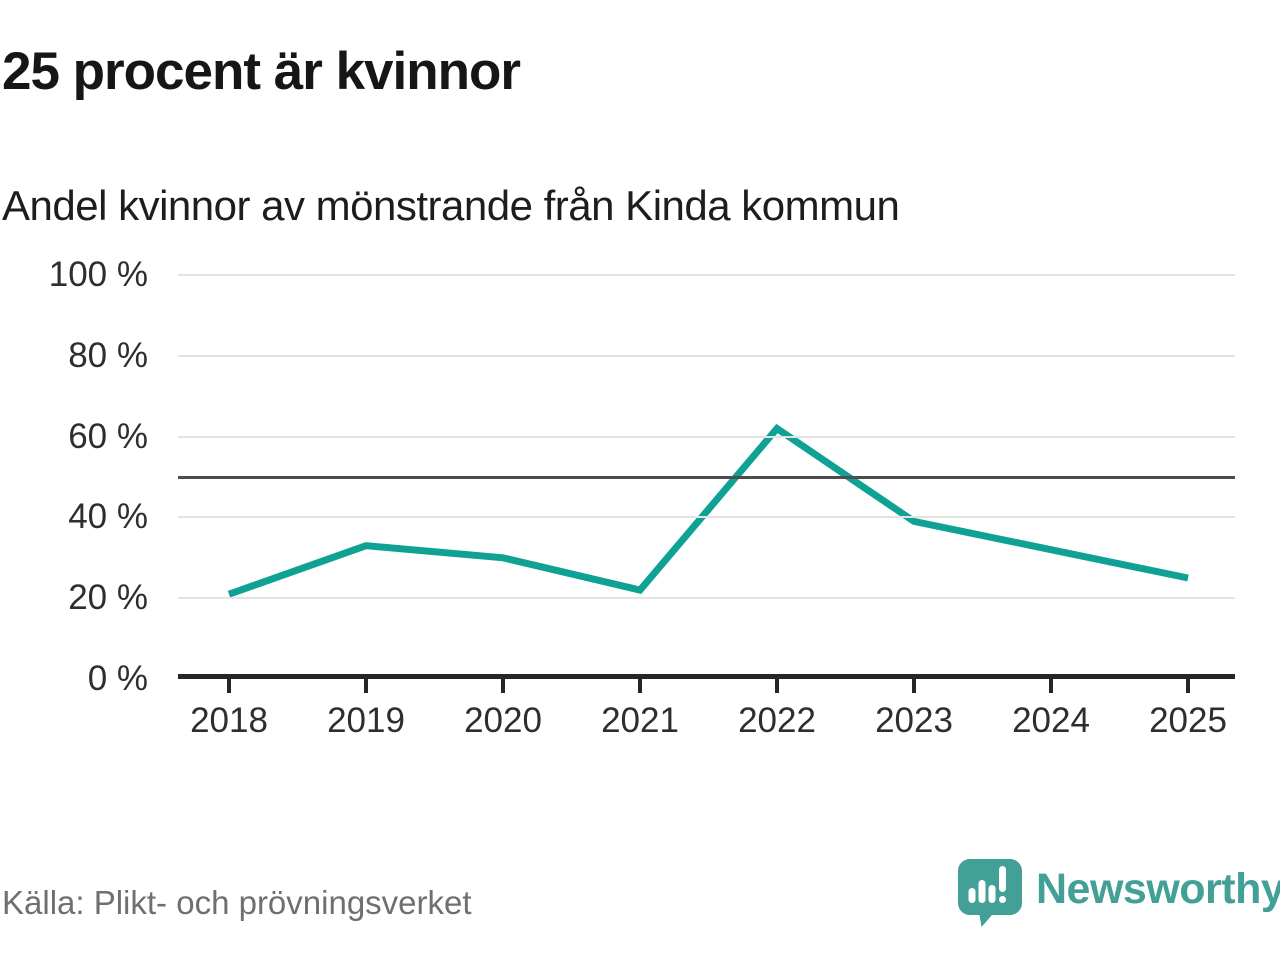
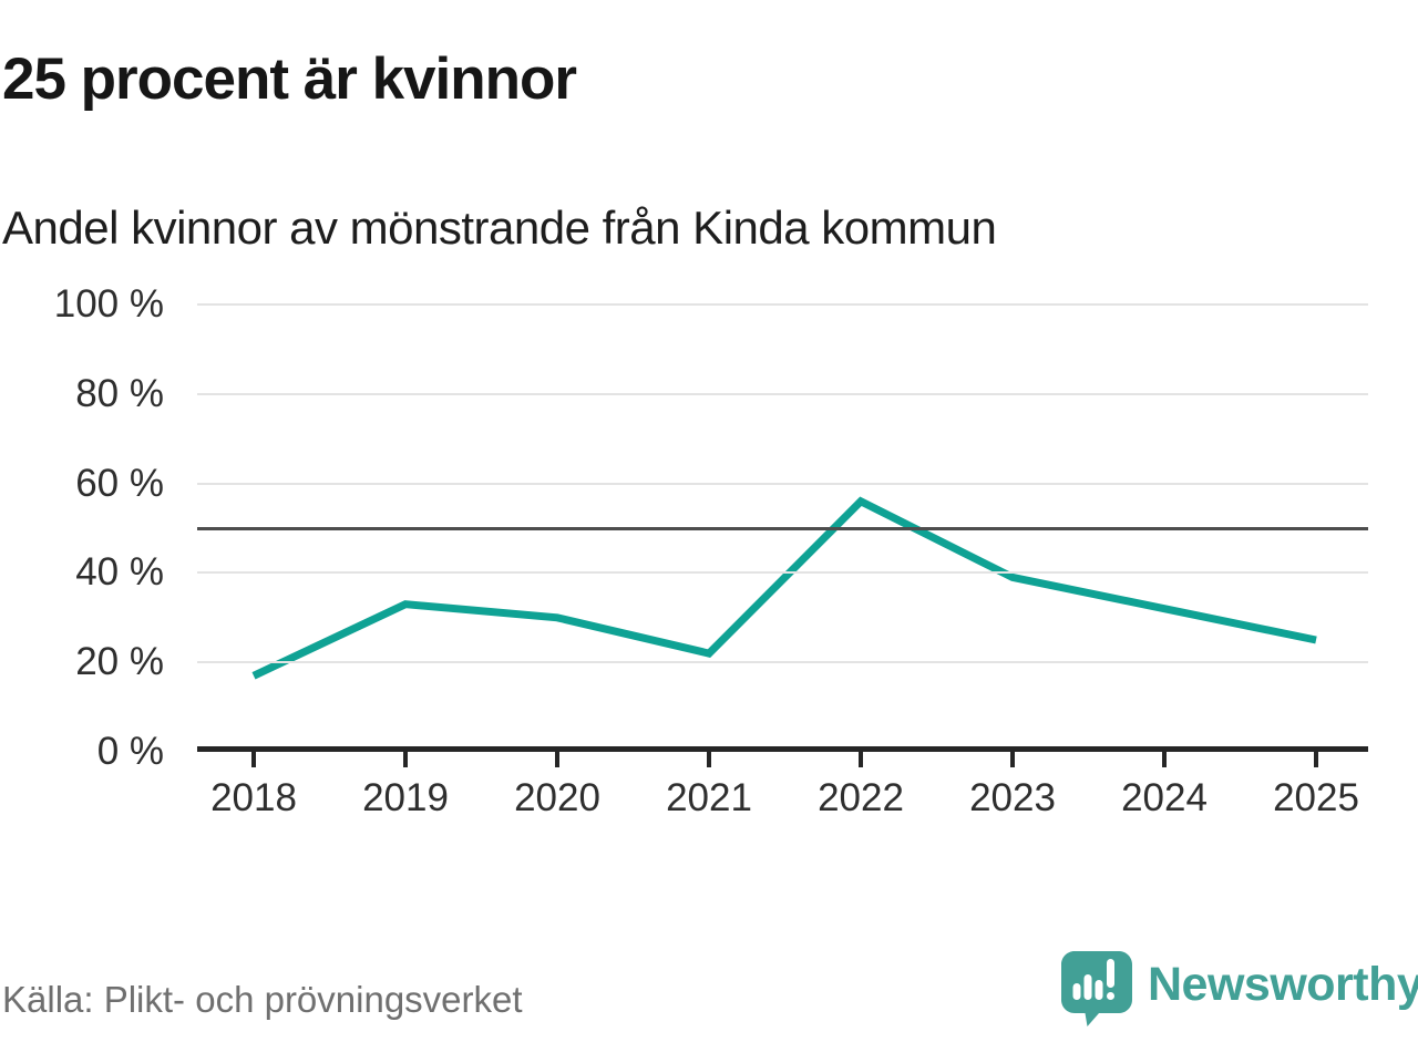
2018: 21% -> 17%
2022: 62% -> 56%
